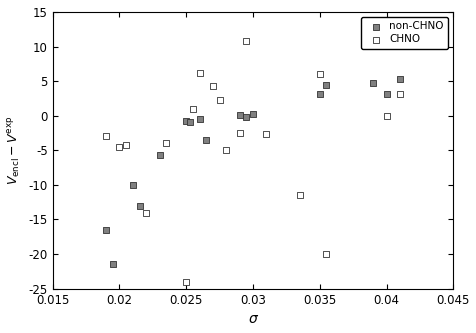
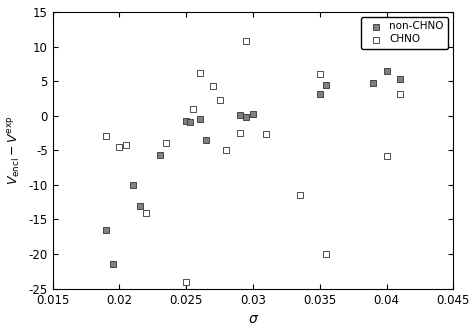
non-CHNO/0.04: 3.1 -> 6.4
CHNO/0.04: -0.1 -> -5.8
